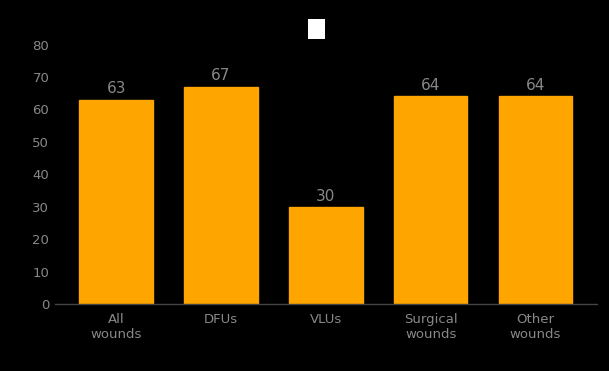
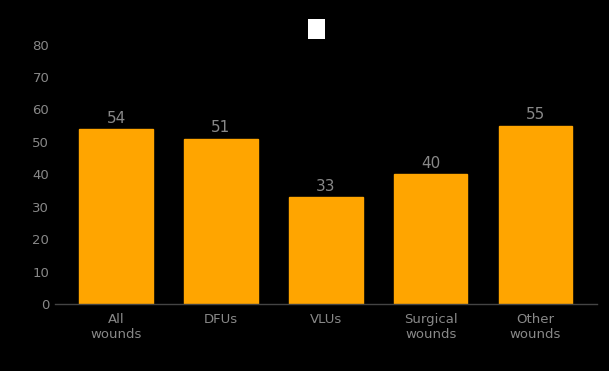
All wounds: 63 -> 54
DFUs: 67 -> 51
VLUs: 30 -> 33
Surgical wounds: 64 -> 40
Other wounds: 64 -> 55
